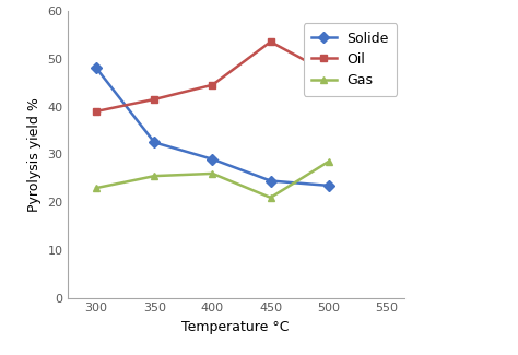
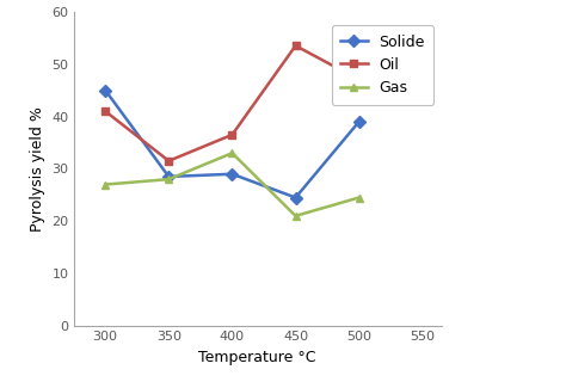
Solide/300: 48.0 -> 45.0
Oil/300: 39.0 -> 41.0
Gas/300: 23.0 -> 27.0
Solide/350: 32.5 -> 28.5
Oil/350: 41.5 -> 31.5
Gas/350: 25.5 -> 28.0
Oil/400: 44.5 -> 36.5
Gas/400: 26.0 -> 33.0
Solide/500: 23.5 -> 39.0
Gas/500: 28.5 -> 24.5
